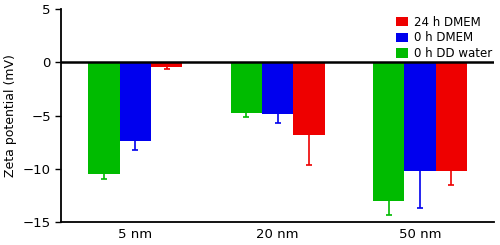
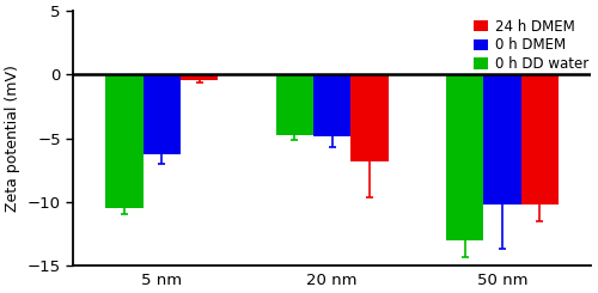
0 h DMEM/5 nm: -7.4 -> -6.2
